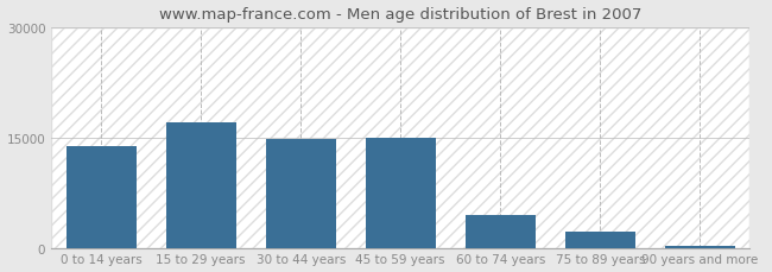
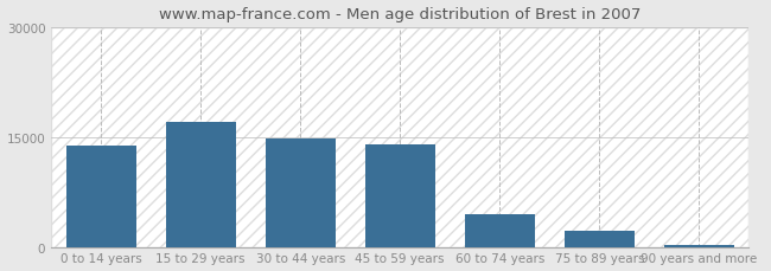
45 to 59 years: 15000 -> 14000
